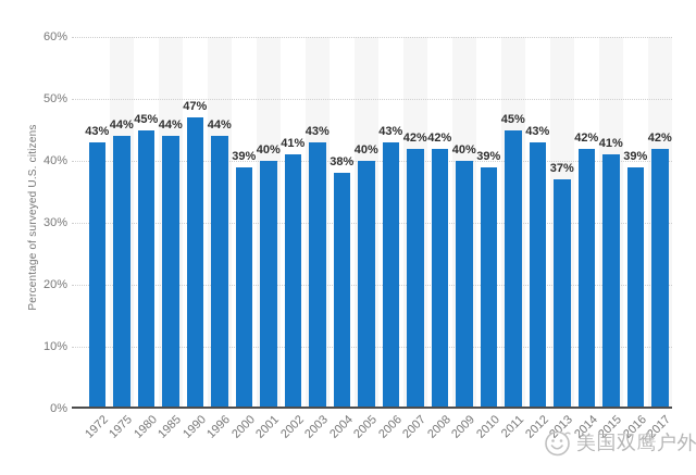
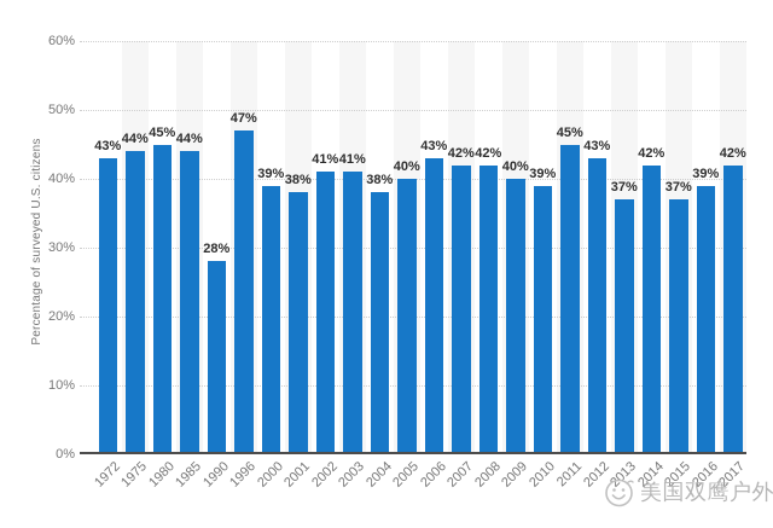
1990: 47% -> 28%
1996: 44% -> 47%
2001: 40% -> 38%
2003: 43% -> 41%
2015: 41% -> 37%
